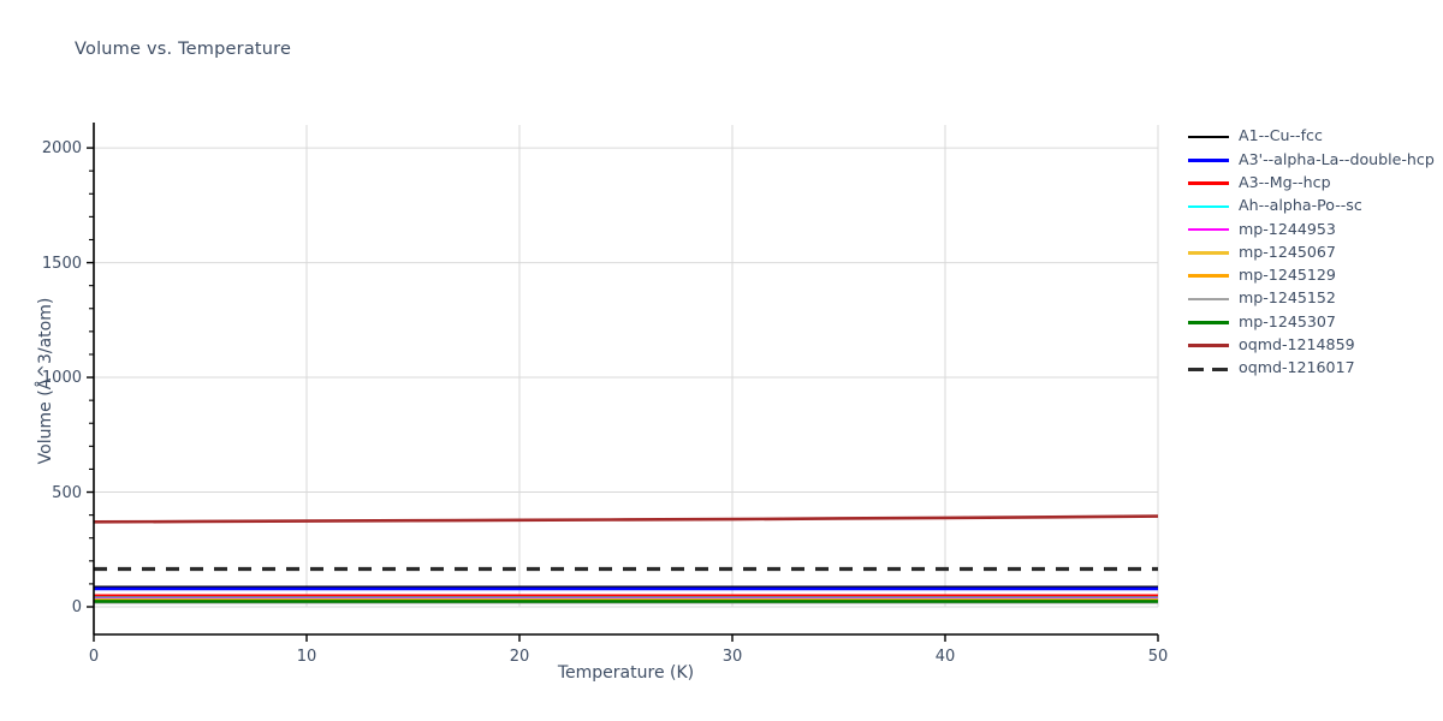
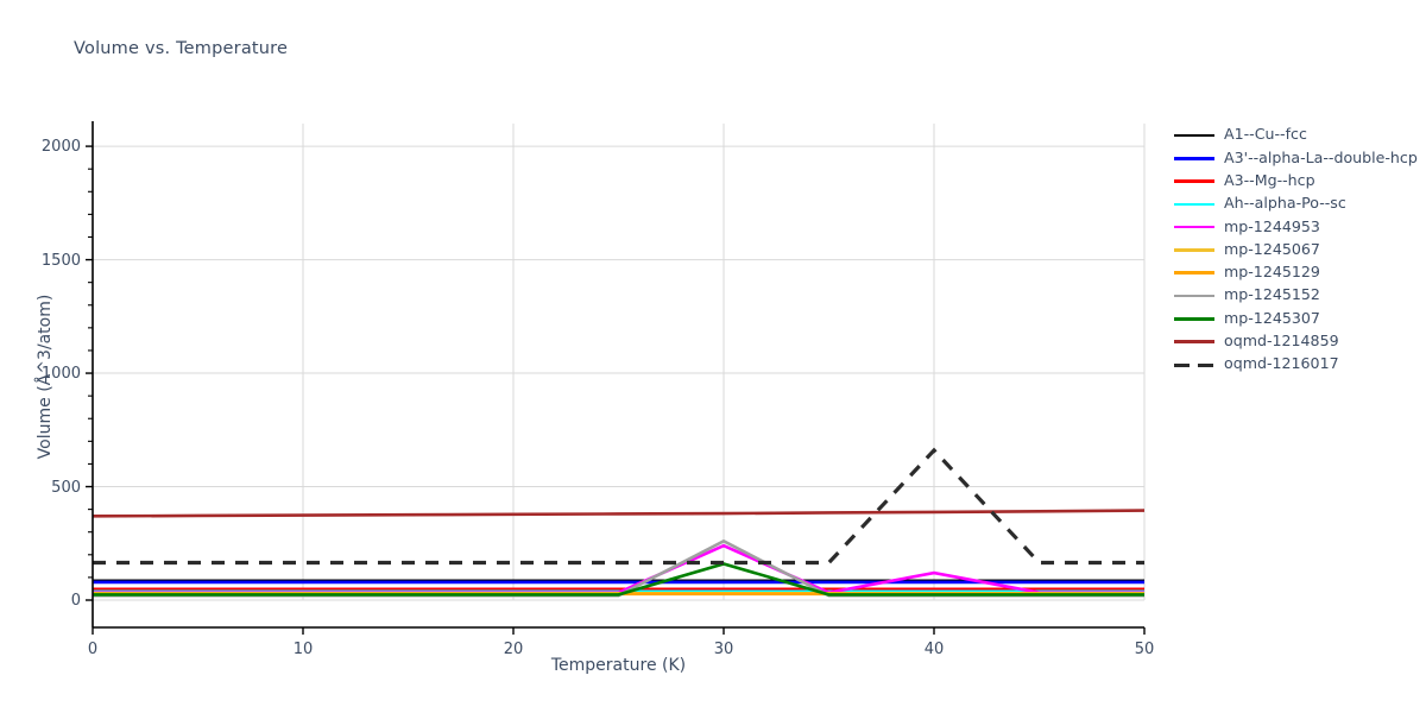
mp-1244953/30: 30 -> 240
mp-1245152/30: 20 -> 260
mp-1245307/30: 20 -> 160
mp-1244953/40: 30 -> 120
oqmd-1216017/40: 160 -> 660
